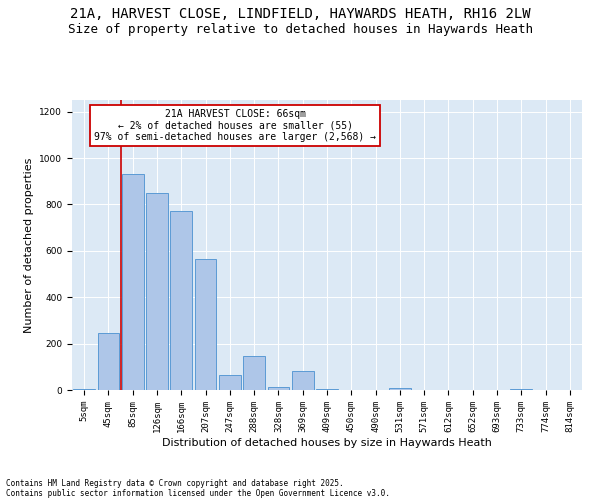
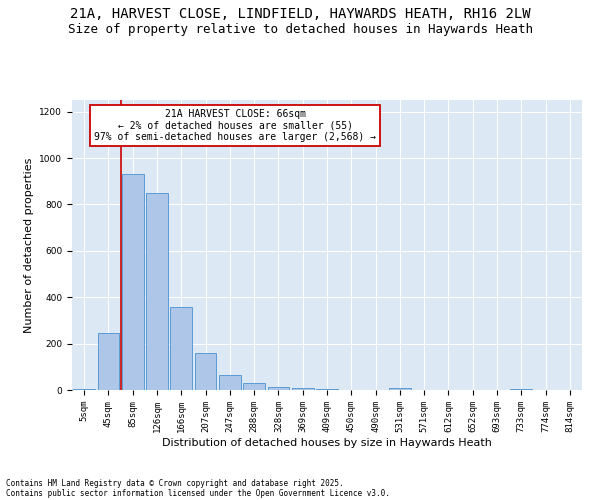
166sqm: 770 -> 358
207sqm: 565 -> 158
288sqm: 145 -> 30
369sqm: 80 -> 10
